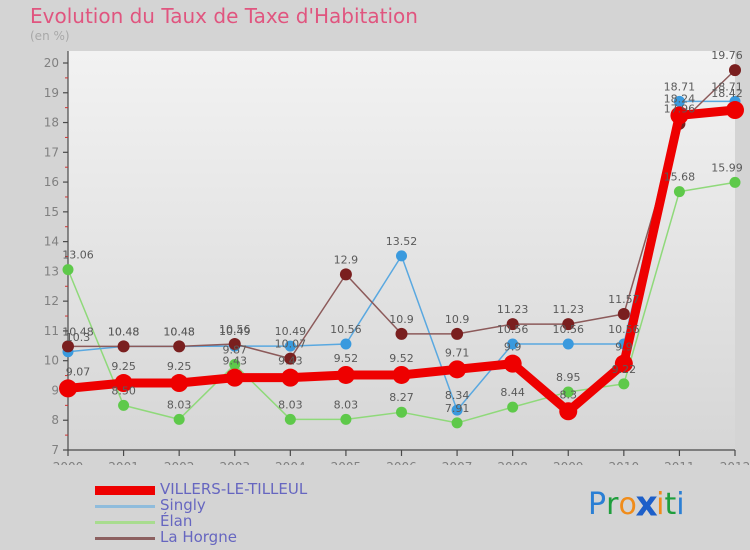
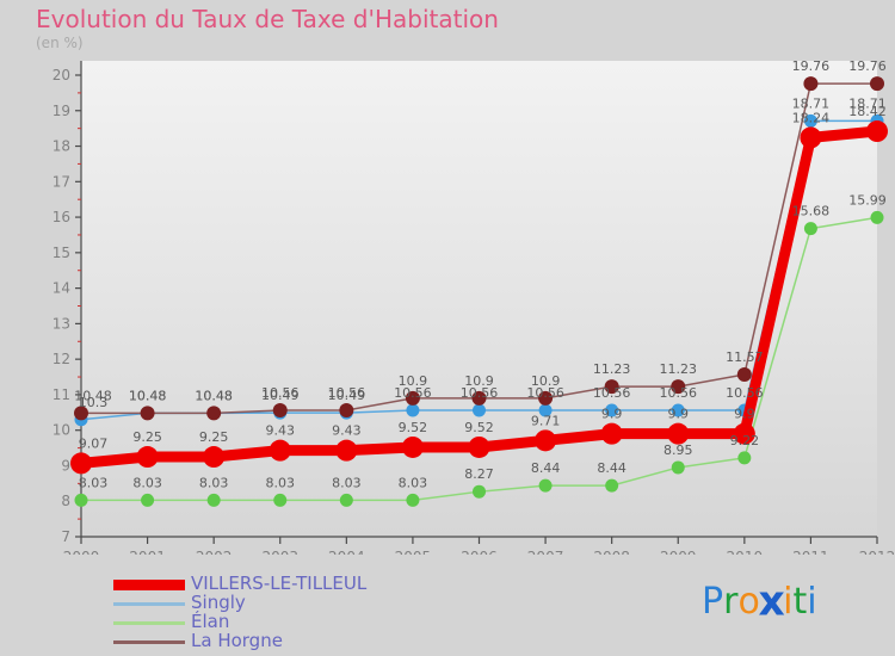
Élan/2000: 13.06 -> 8.03
Élan/2001: 8.50 -> 8.03
Élan/2003: 9.87 -> 8.03
La Horgne/2004: 10.07 -> 10.56
La Horgne/2005: 12.9 -> 10.9
Singly/2006: 13.52 -> 10.56
Singly/2007: 8.34 -> 10.56
Élan/2007: 7.91 -> 8.44
VILLERS-LE-TILLEUL/2009: 8.3 -> 9.9
La Horgne/2011: 17.96 -> 19.76
